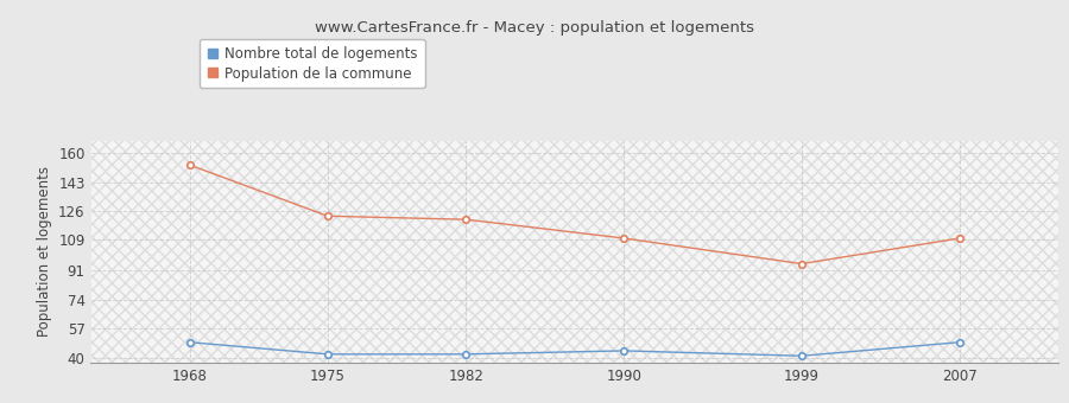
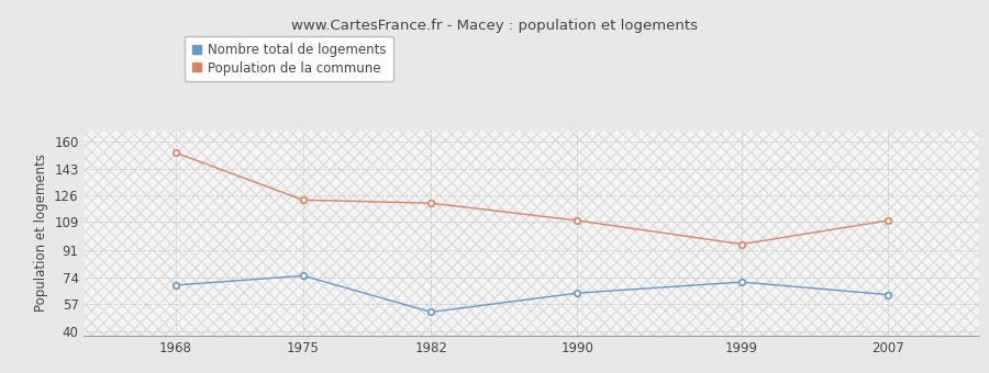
Nombre total de logements/1968: 49 -> 69
Nombre total de logements/1975: 42 -> 75
Nombre total de logements/1982: 42 -> 52
Nombre total de logements/1990: 44 -> 64
Nombre total de logements/1999: 41 -> 71
Nombre total de logements/2007: 49 -> 63
